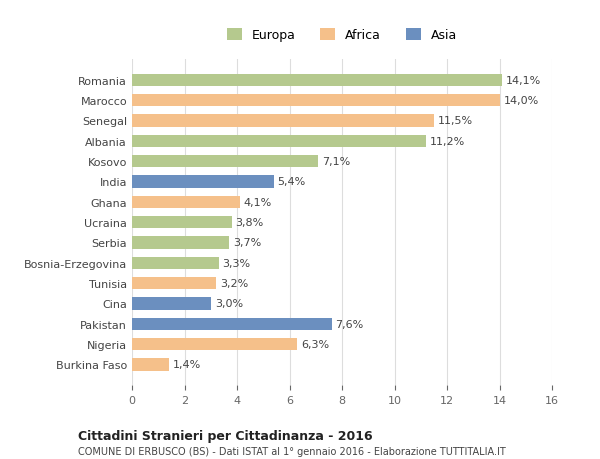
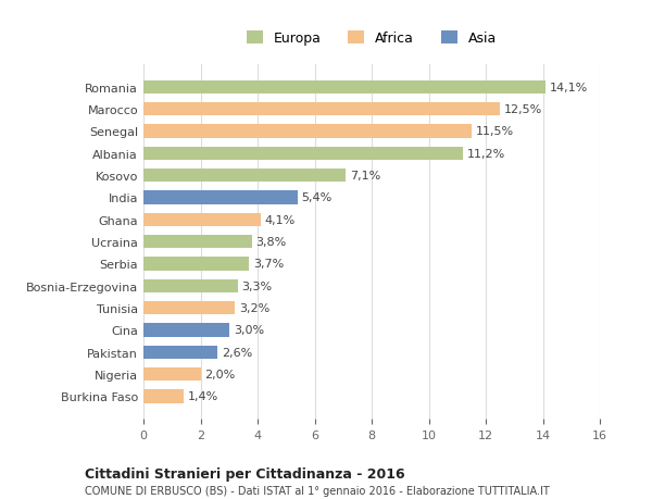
Marocco: 14,0% -> 12,5%
Pakistan: 7,6% -> 2,6%
Nigeria: 6,3% -> 2,0%
